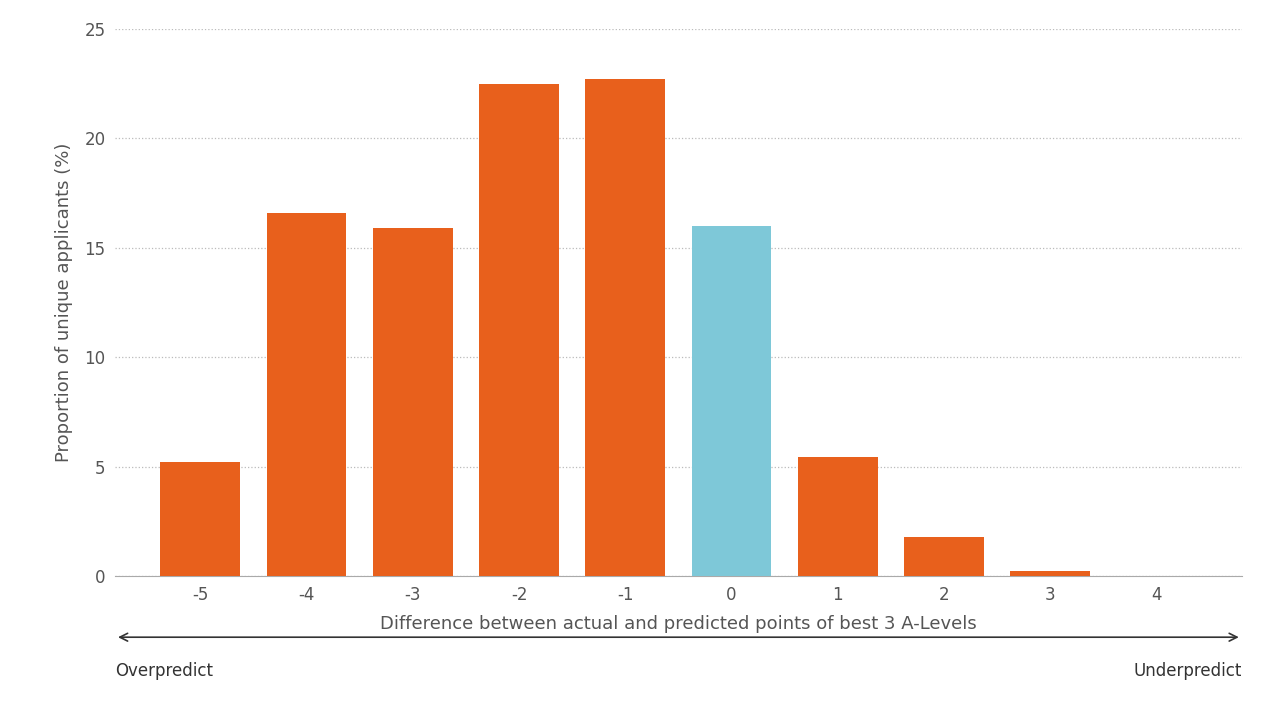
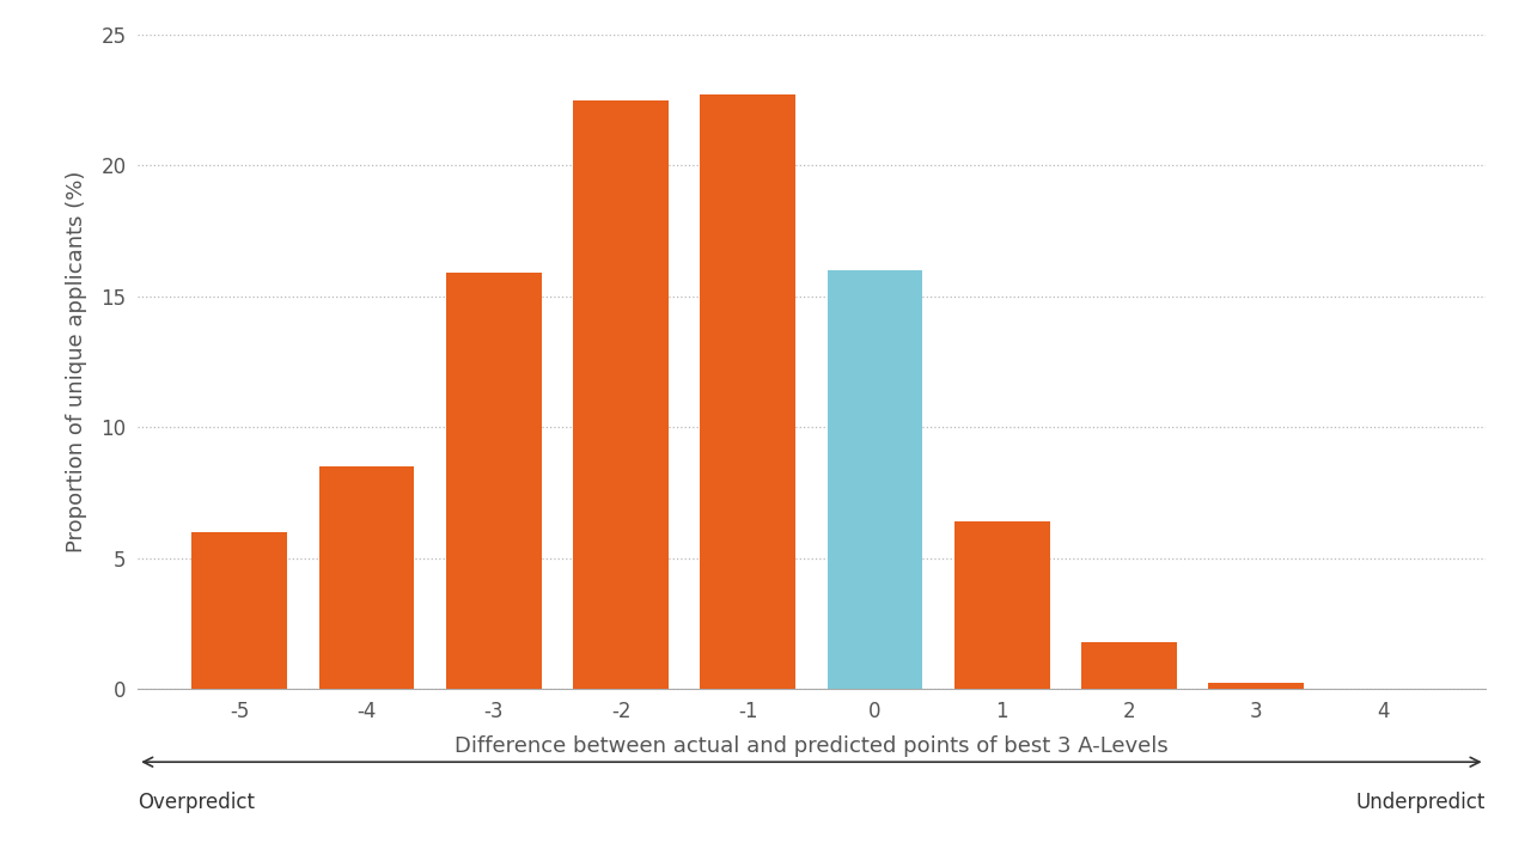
-5: 5.20 -> 6.00
-4: 16.60 -> 8.50
1: 5.45 -> 6.40
